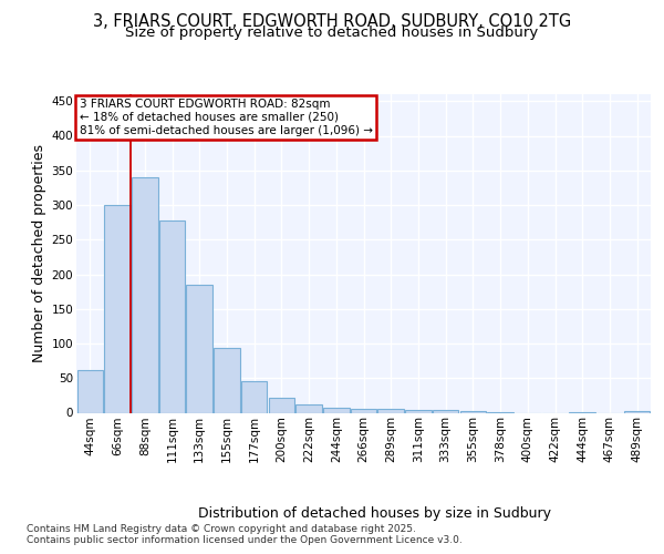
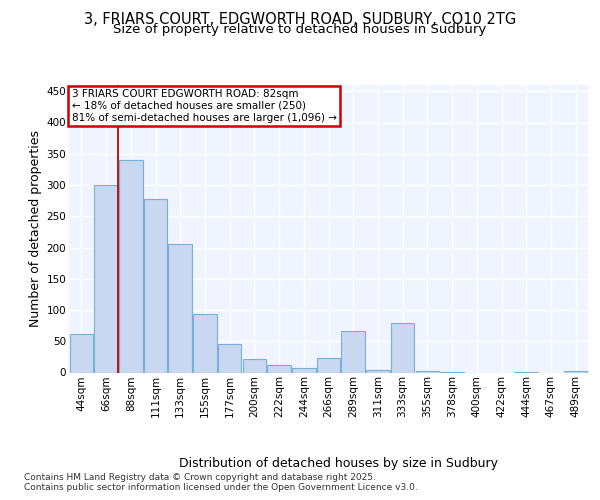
133sqm: 185 -> 206
266sqm: 5 -> 24
289sqm: 5 -> 66
333sqm: 4 -> 80
